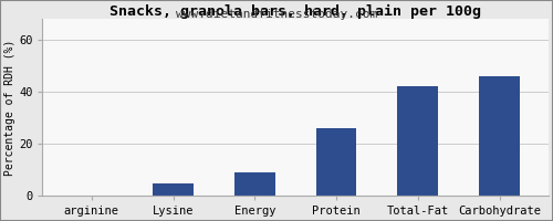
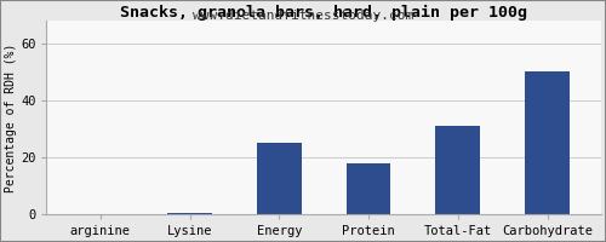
Lysine: 4.5 -> 0.5
Energy: 9.0 -> 25.0
Protein: 26.0 -> 18.0
Total-Fat: 42.0 -> 31.0
Carbohydrate: 46.0 -> 50.0
